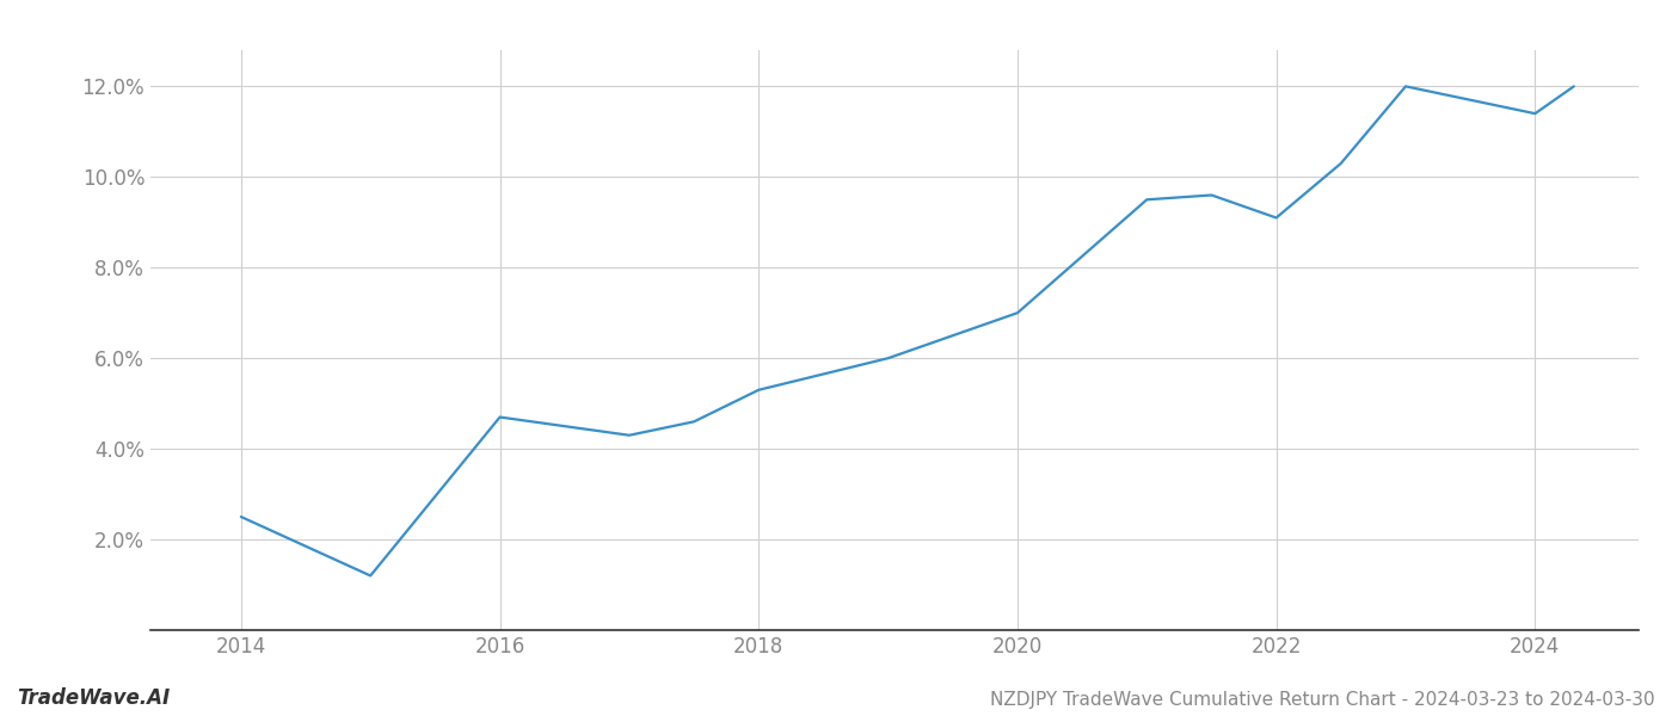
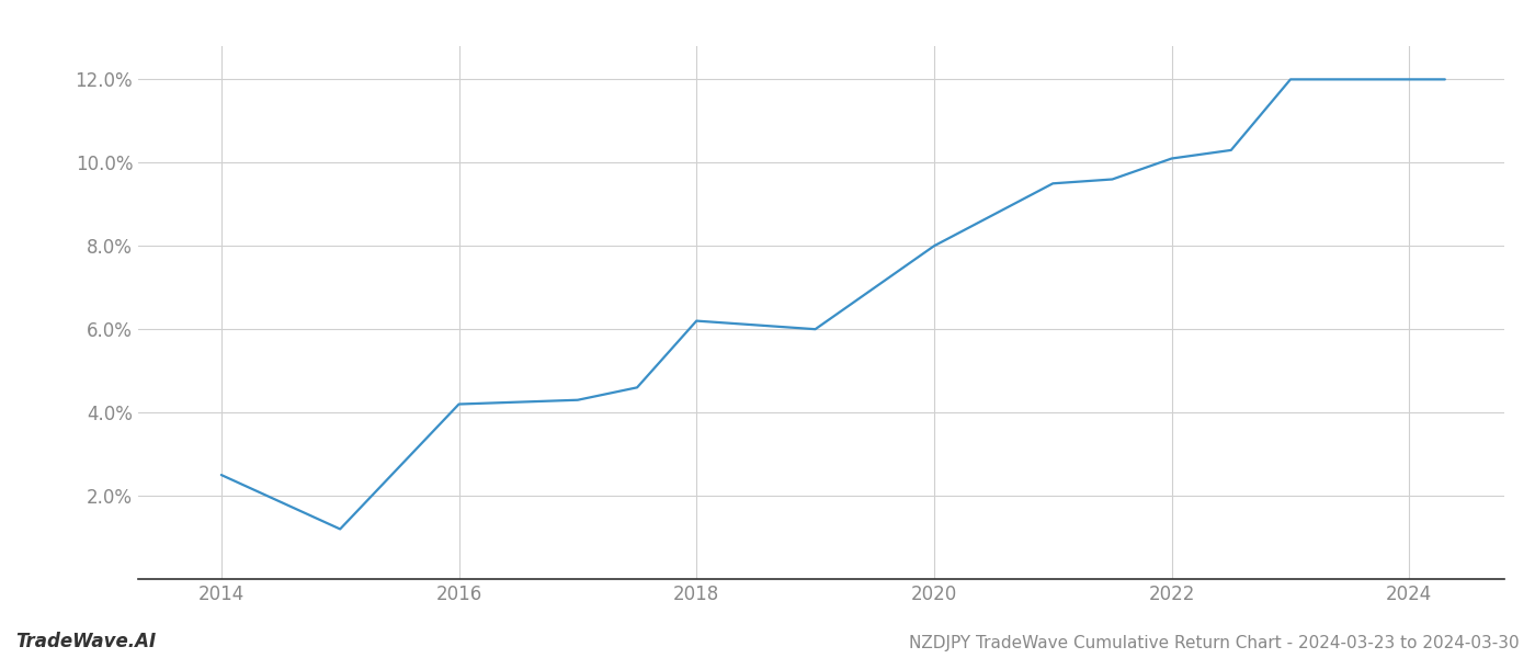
2016: 4.7% -> 4.2%
2018: 5.3% -> 6.2%
2020: 7.0% -> 8.0%
2022: 9.1% -> 10.1%
2024: 11.4% -> 12.0%
